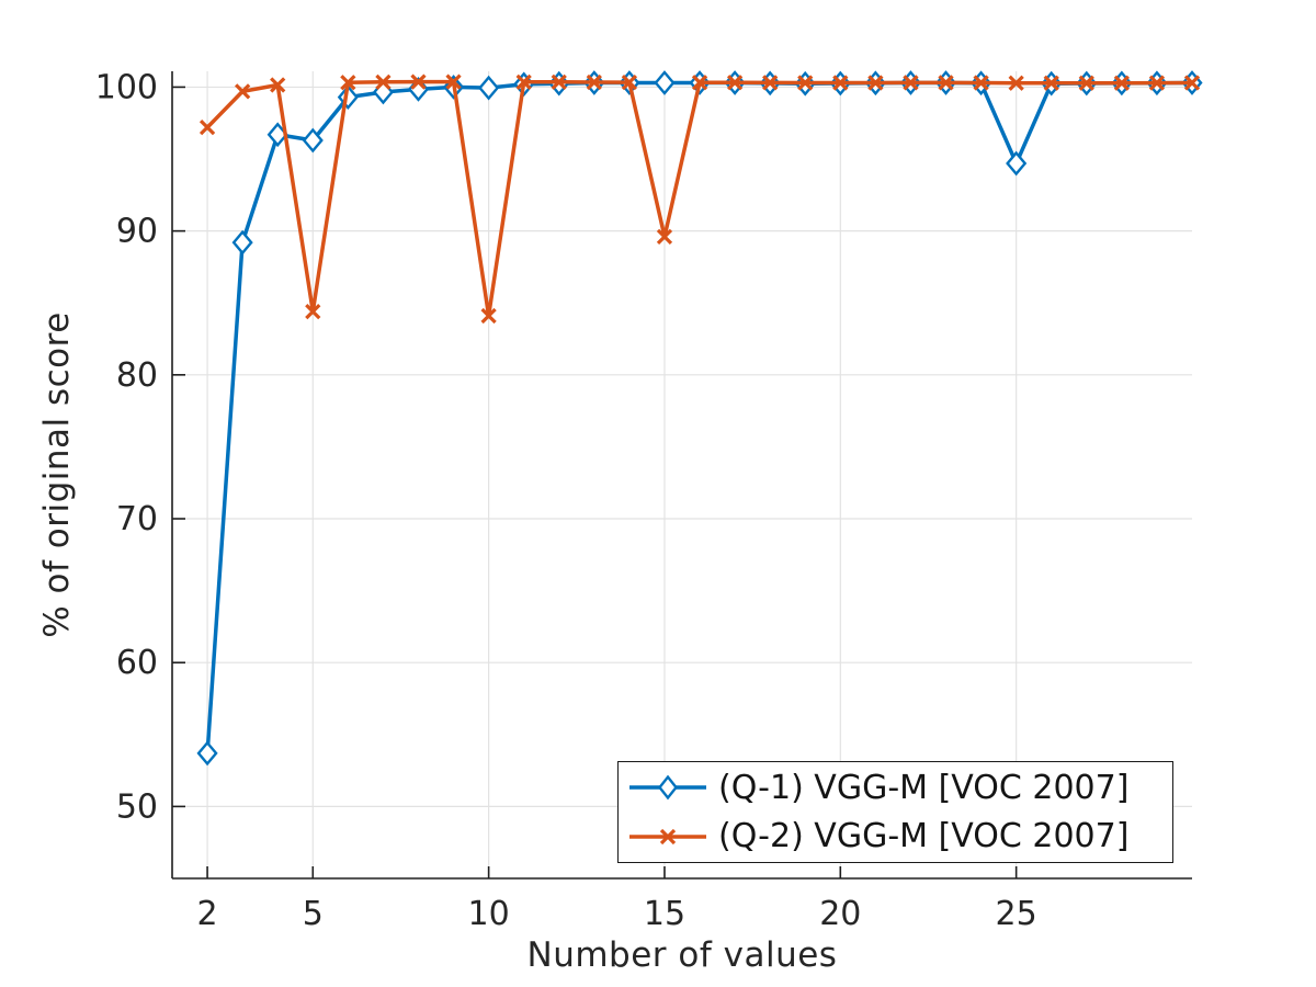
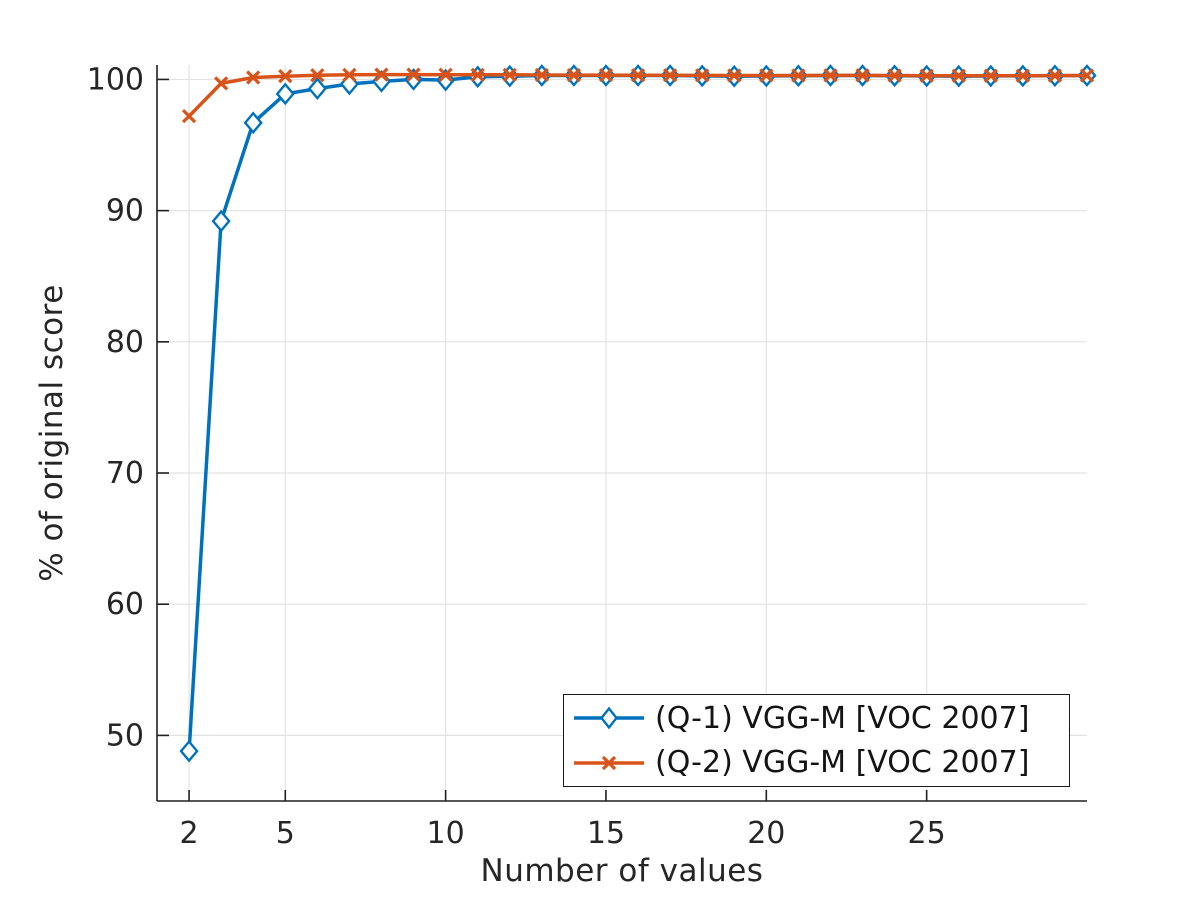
(Q-1) VGG-M [VOC 2007]/2: 53.7 -> 48.8
(Q-1) VGG-M [VOC 2007]/5: 96.3 -> 98.9
(Q-2) VGG-M [VOC 2007]/5: 84.4 -> 100.2
(Q-2) VGG-M [VOC 2007]/10: 84.1 -> 100.4
(Q-2) VGG-M [VOC 2007]/15: 89.6 -> 100.3
(Q-1) VGG-M [VOC 2007]/25: 94.7 -> 100.3
